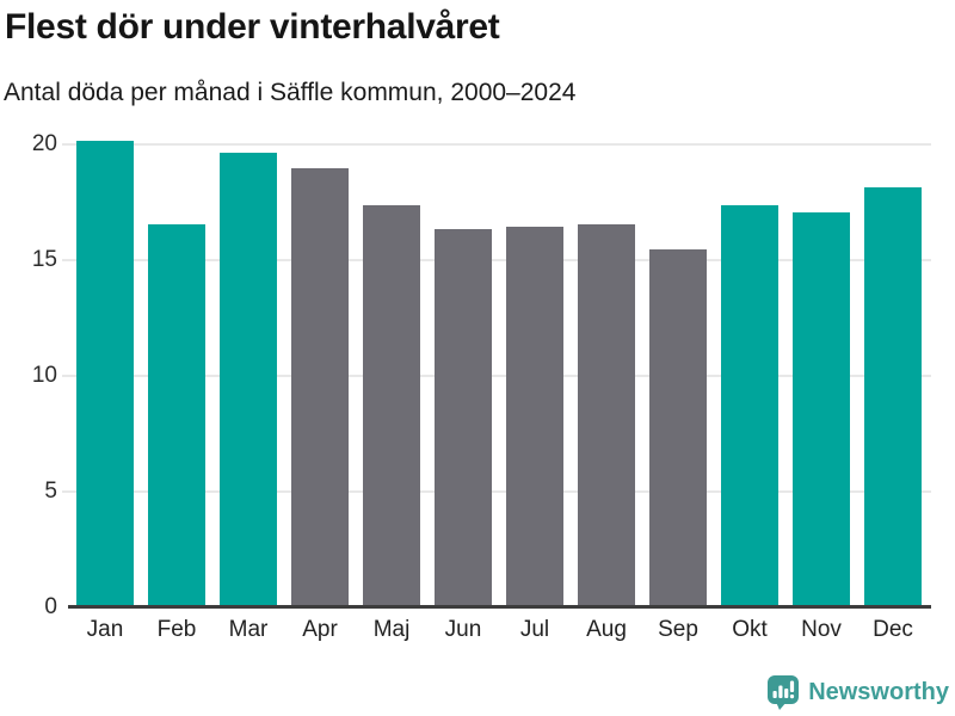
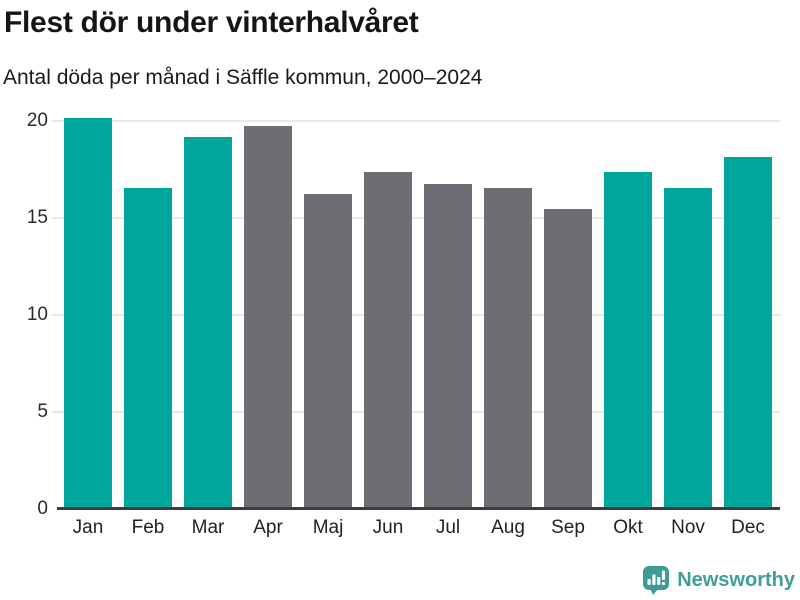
Mar: 19.6 -> 19.1
Apr: 18.9 -> 19.7
Maj: 17.3 -> 16.2
Jun: 16.3 -> 17.3
Jul: 16.4 -> 16.7
Nov: 17.0 -> 16.5
